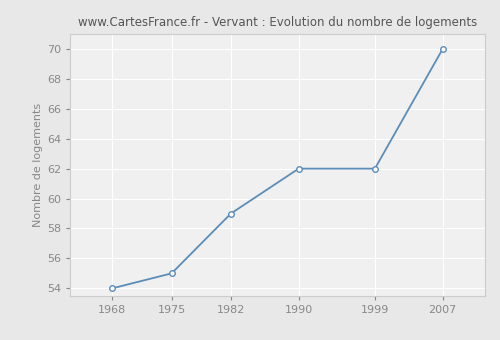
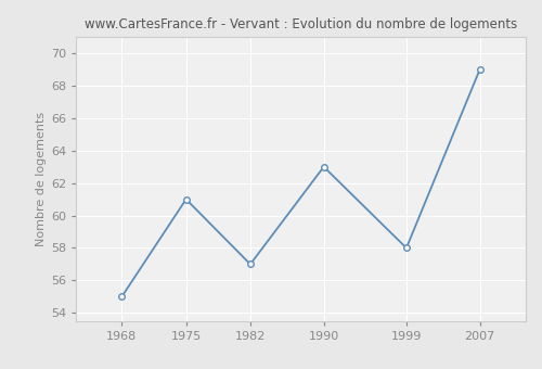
1968: 54 -> 55
1975: 55 -> 61
1982: 59 -> 57
1990: 62 -> 63
1999: 62 -> 58
2007: 70 -> 69
